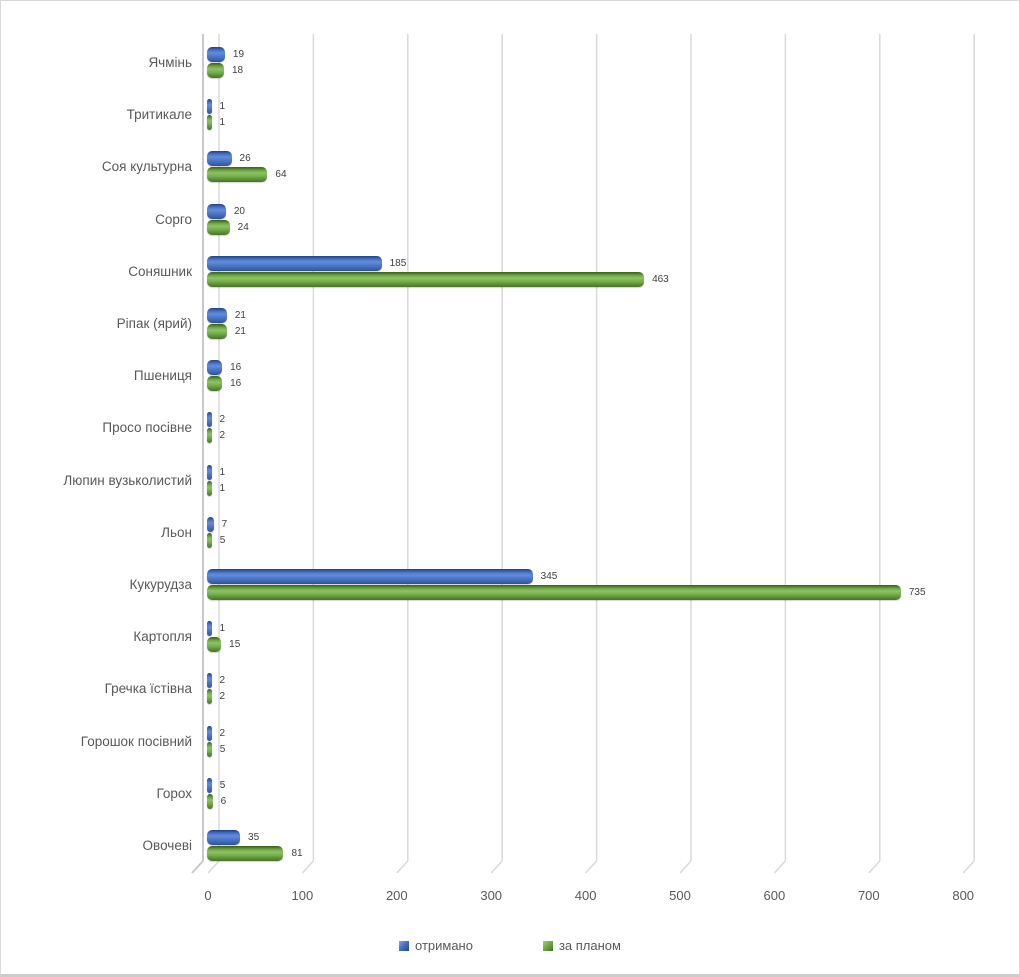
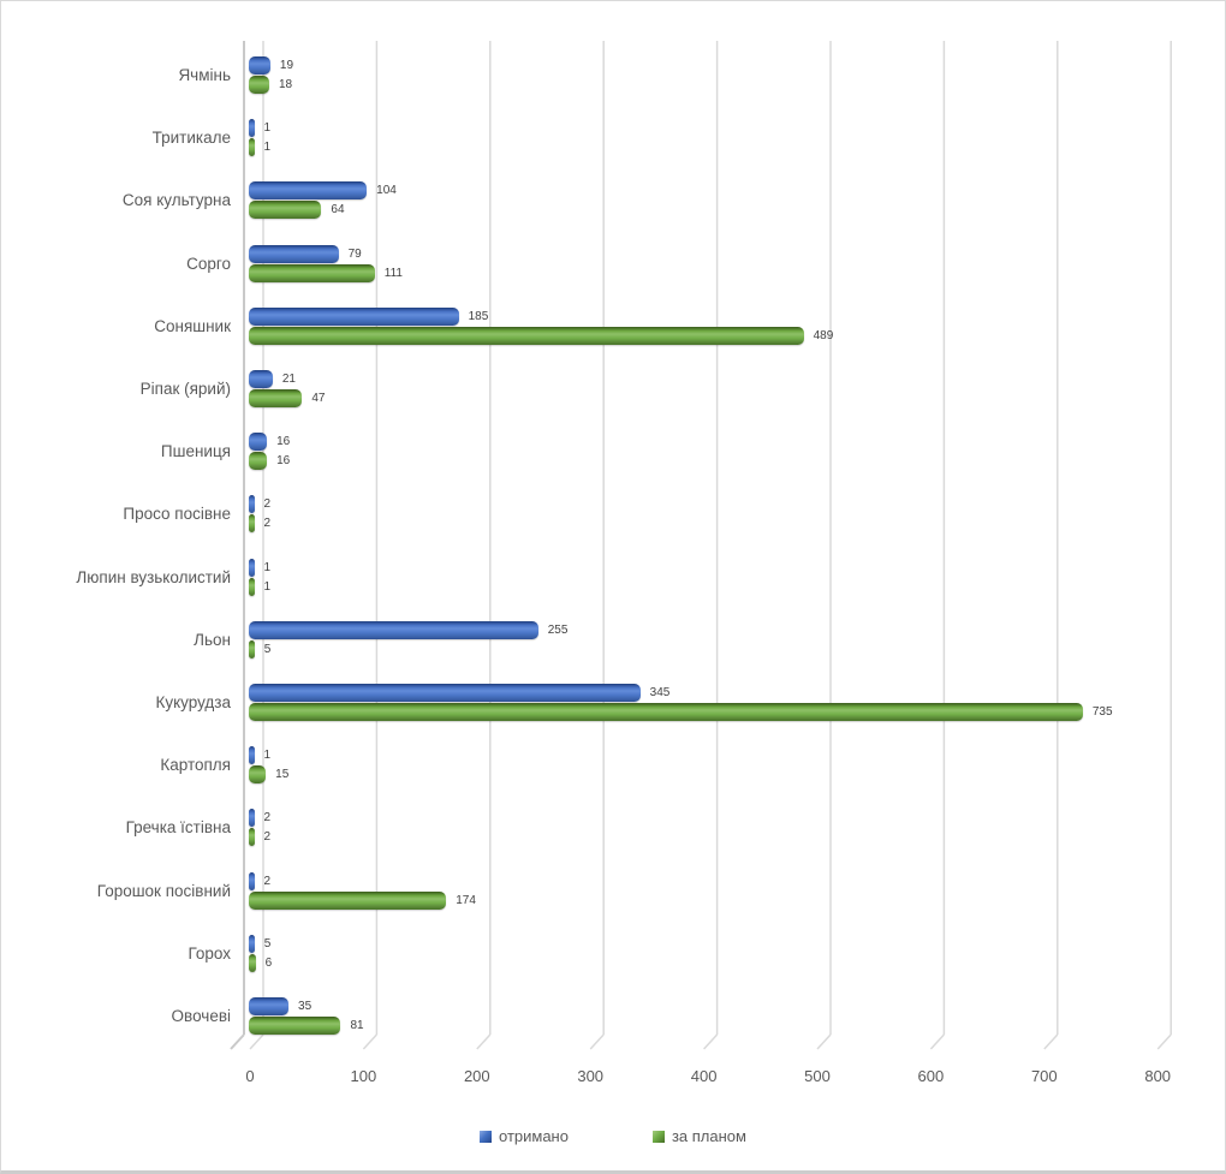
отримано/Соя культурна: 26 -> 104
отримано/Сорго: 20 -> 79
за планом/Сорго: 24 -> 111
за планом/Соняшник: 463 -> 489
за планом/Ріпак (ярий): 21 -> 47
отримано/Льон: 7 -> 255
за планом/Горошок посівний: 5 -> 174
